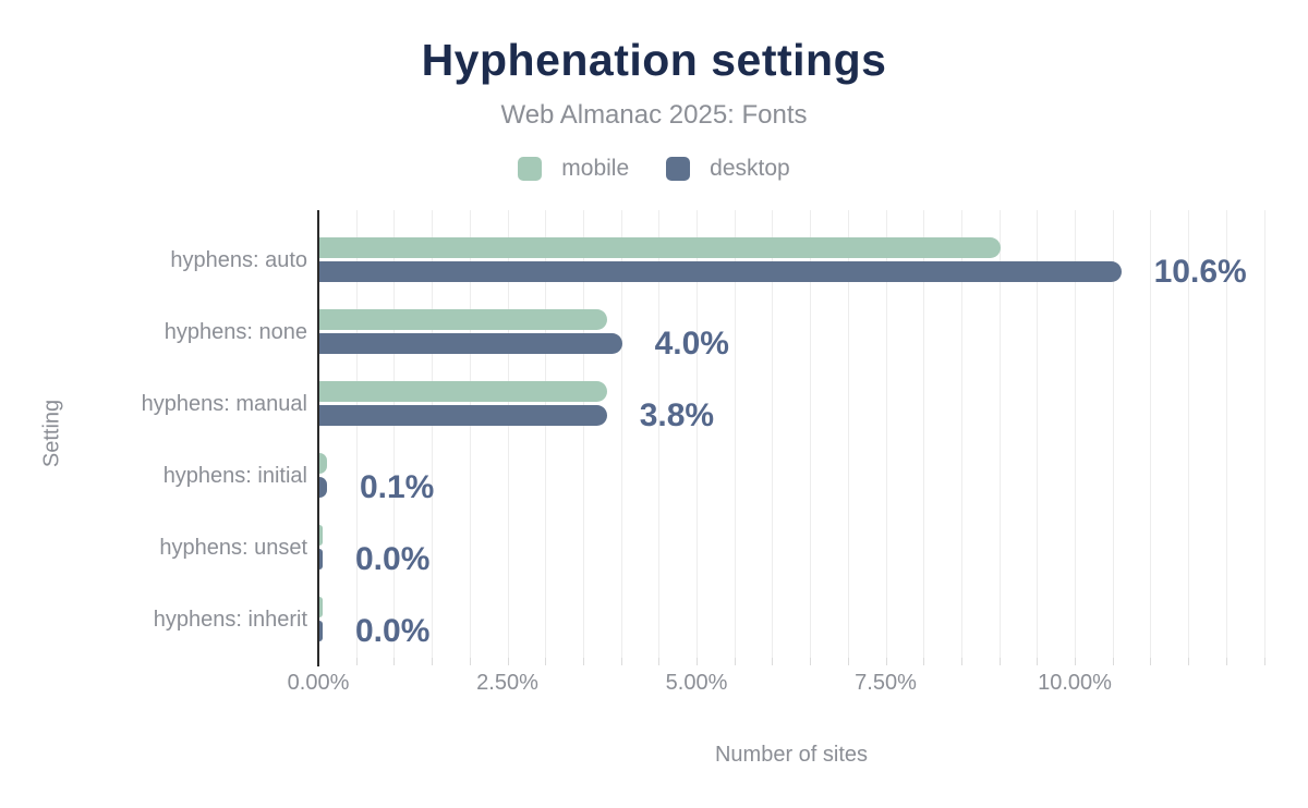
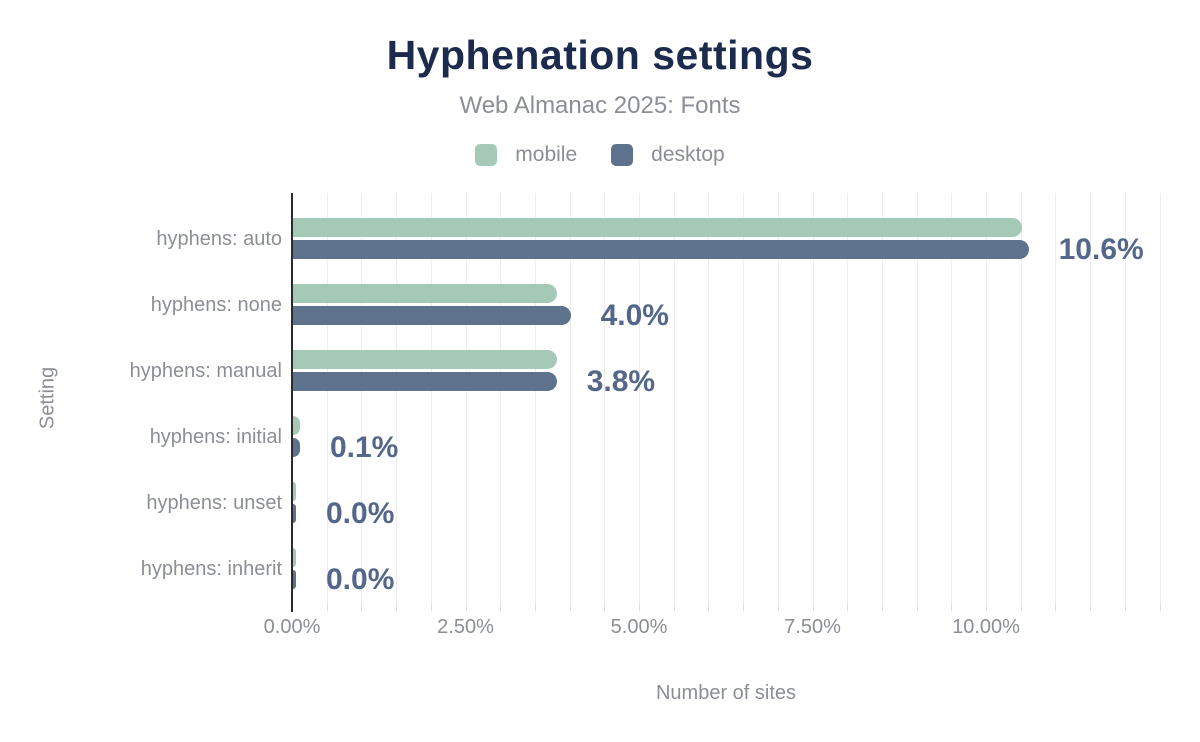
mobile/hyphens: auto: 9.0% -> 10.5%
